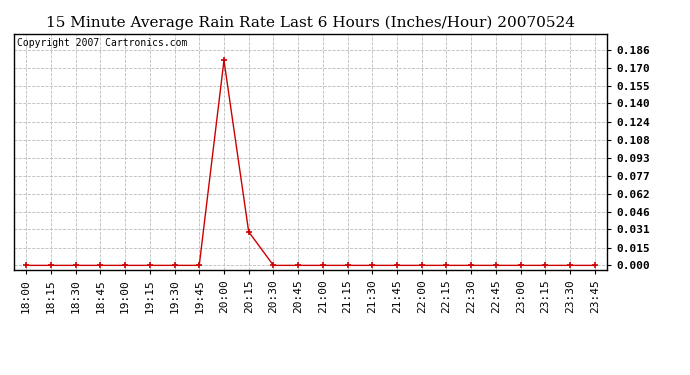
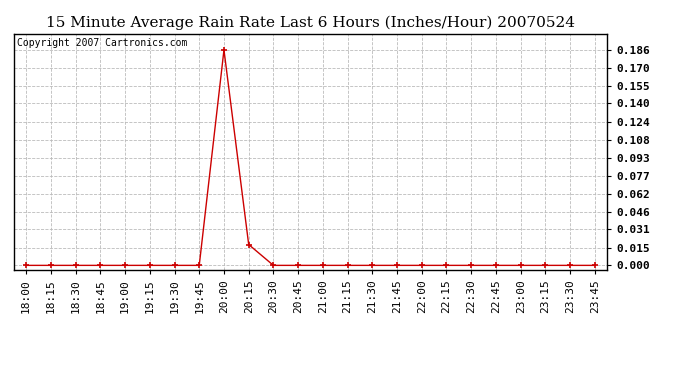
20:00: 0.177 -> 0.186
20:15: 0.029 -> 0.018
